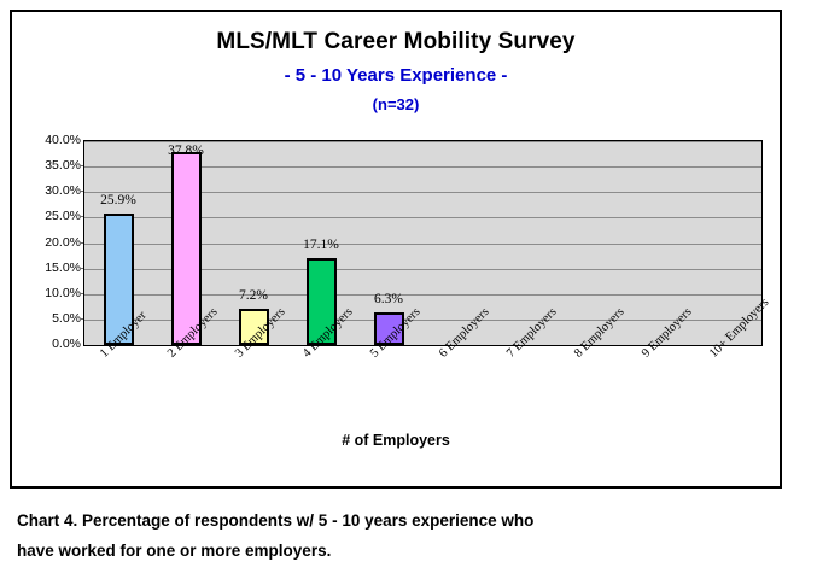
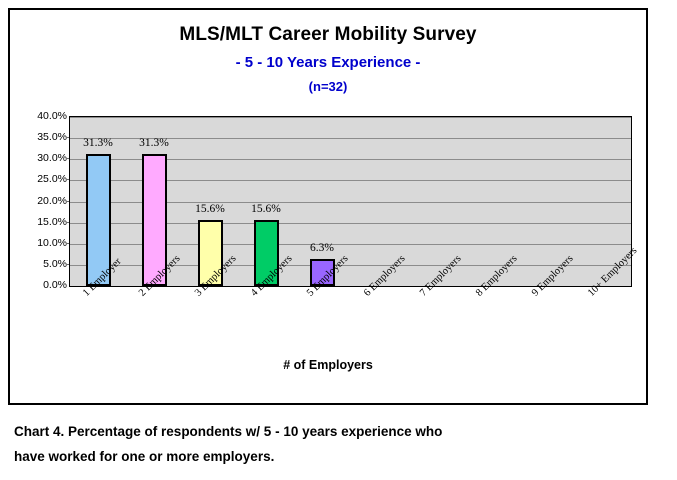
1 Employer: 25.9% -> 31.3%
2 Employers: 37.8% -> 31.3%
3 Employers: 7.2% -> 15.6%
4 Employers: 17.1% -> 15.6%
